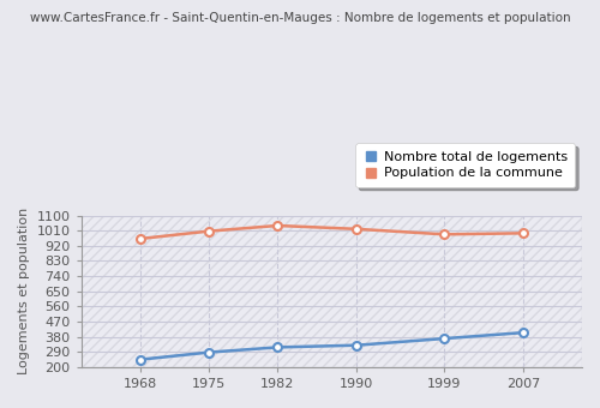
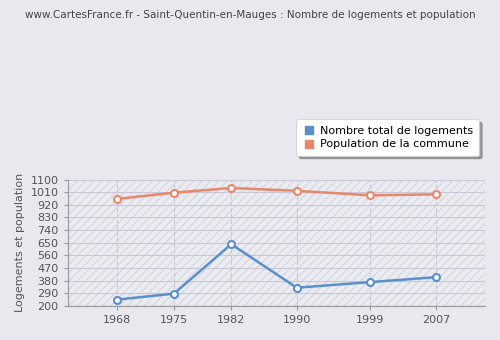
Nombre total de logements/1982: 320 -> 640
